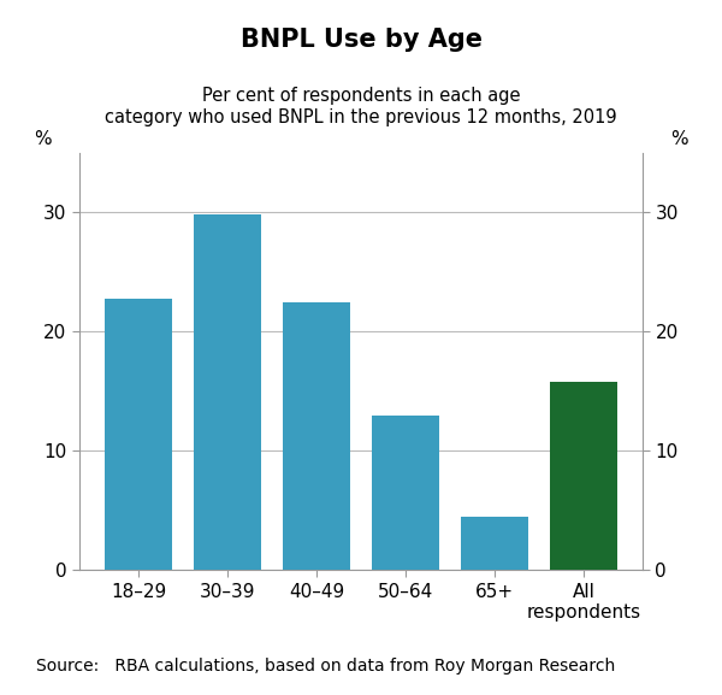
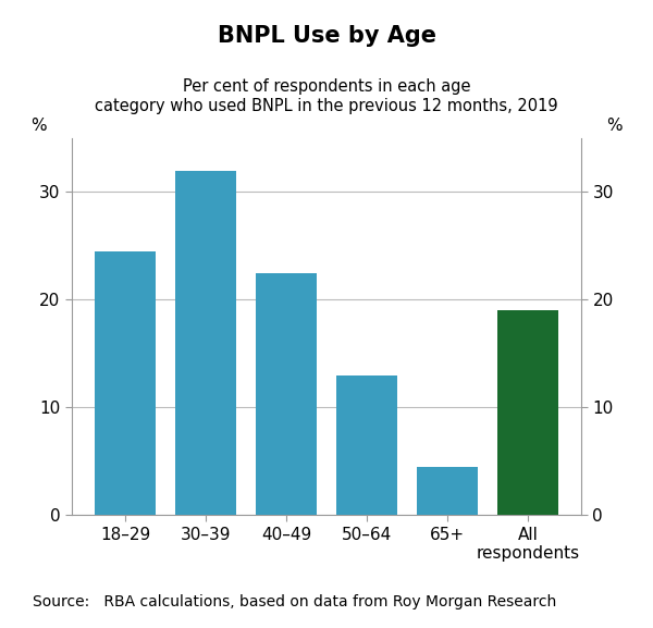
18–29: 22.8 -> 24.5
30–39: 29.8 -> 32.0
All respondents: 15.8 -> 19.0
